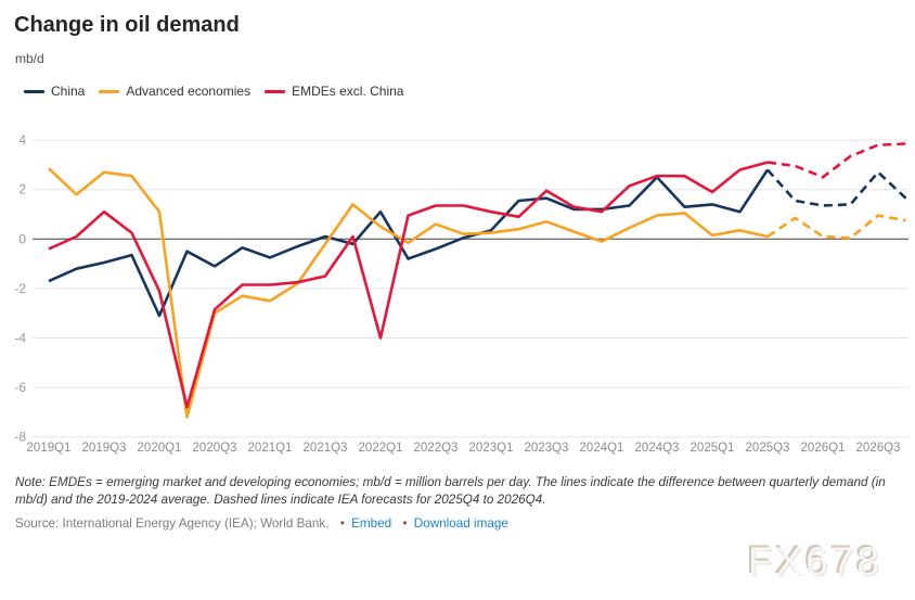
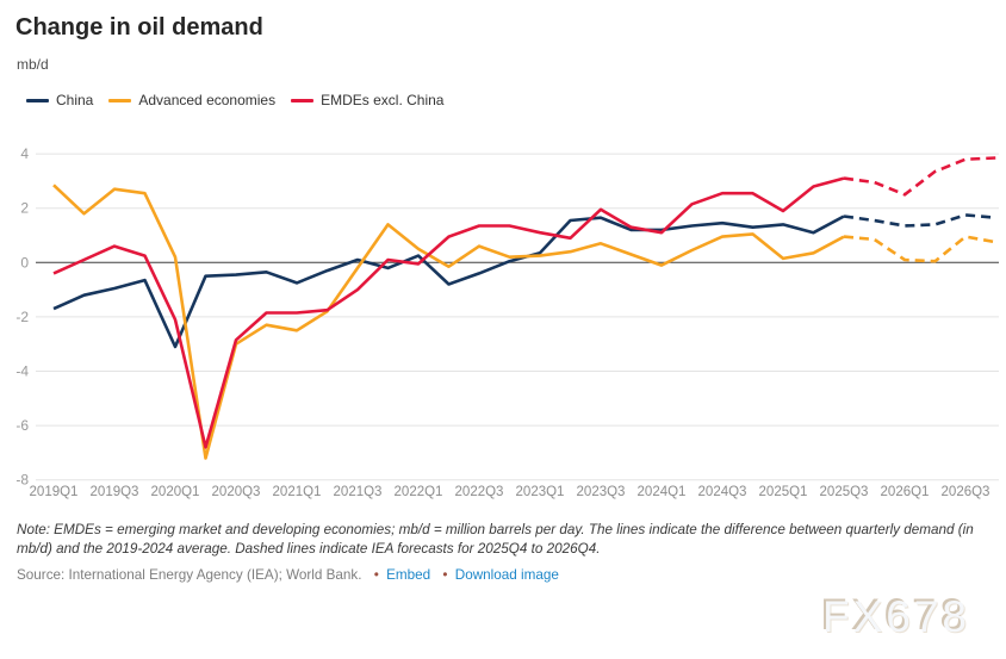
EMDEs excl. China/2019Q3: 1.1 -> 0.6
Advanced economies/2020Q1: 1.1 -> 0.2
China/2020Q3: -1.1 -> -0.5
EMDEs excl. China/2021Q3: -1.5 -> -1.0
China/2022Q1: 1.1 -> 0.2
EMDEs excl. China/2022Q1: -4.0 -> -0.1
China/2024Q3: 2.5 -> 1.4
China/2025Q3: 2.8 -> 1.7
Advanced economies/2025Q3: 0.1 -> 0.9
China/2026Q3: 2.7 -> 1.8
